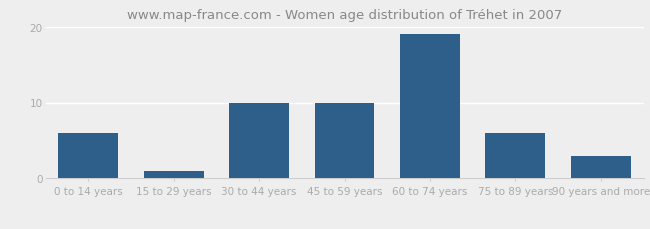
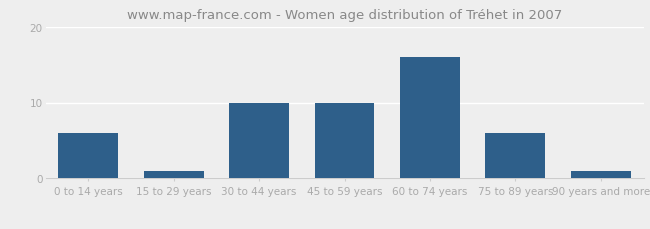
60 to 74 years: 19 -> 16
90 years and more: 3 -> 1
